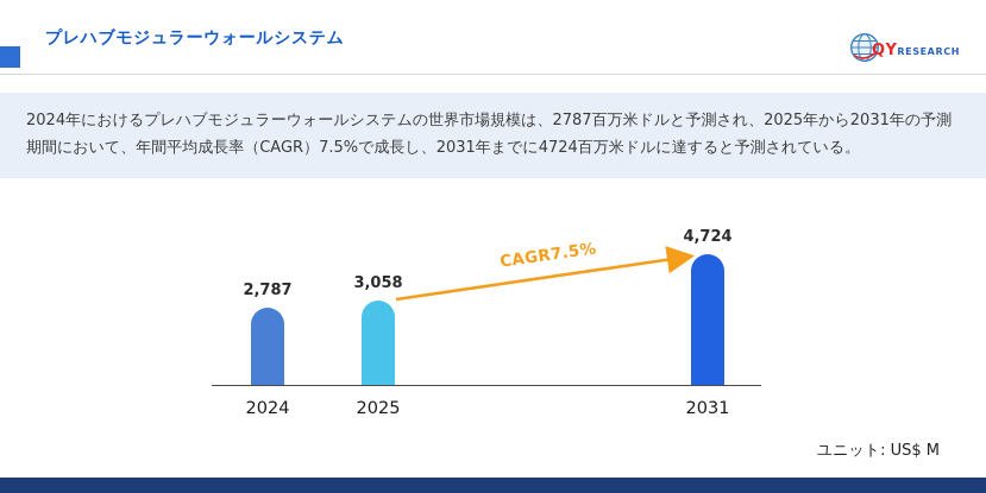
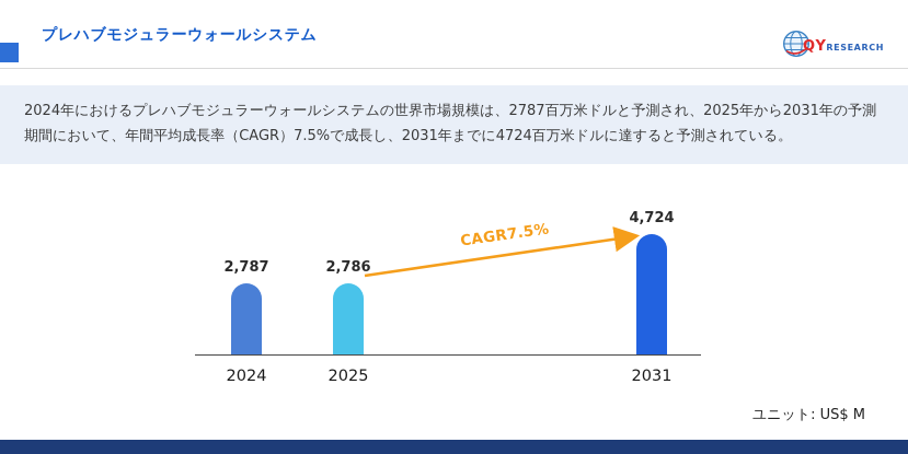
2025: 3,058 -> 2,786
